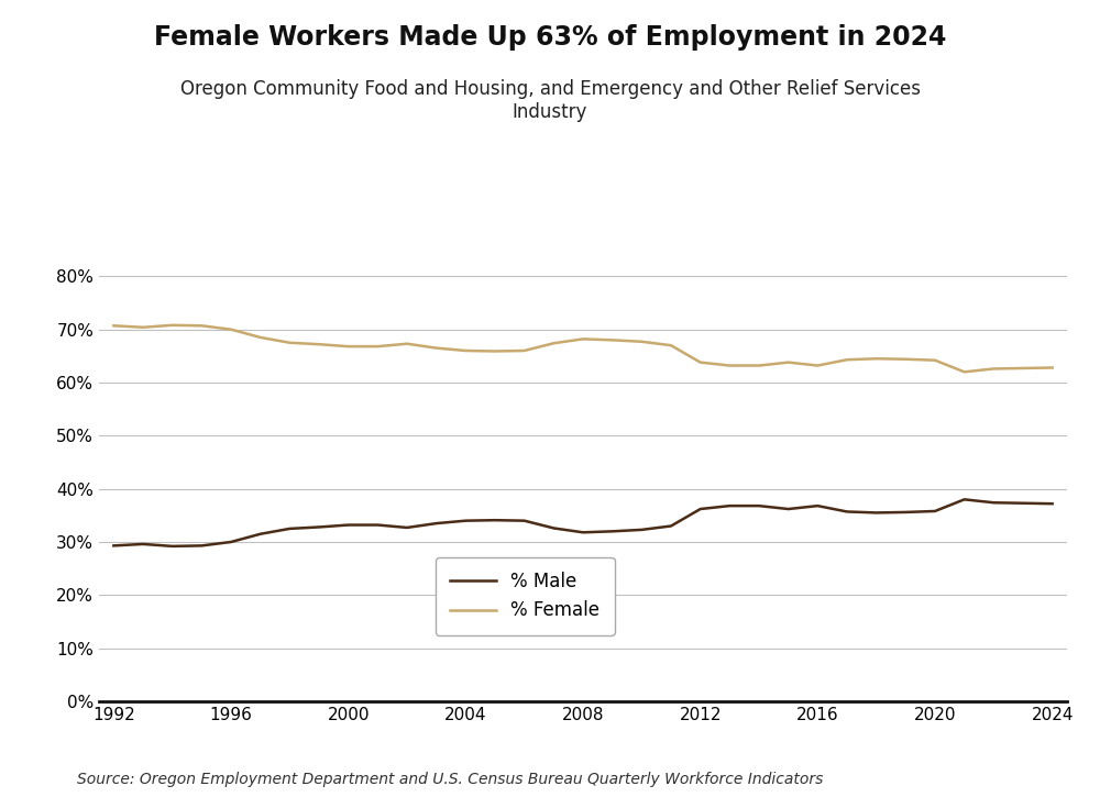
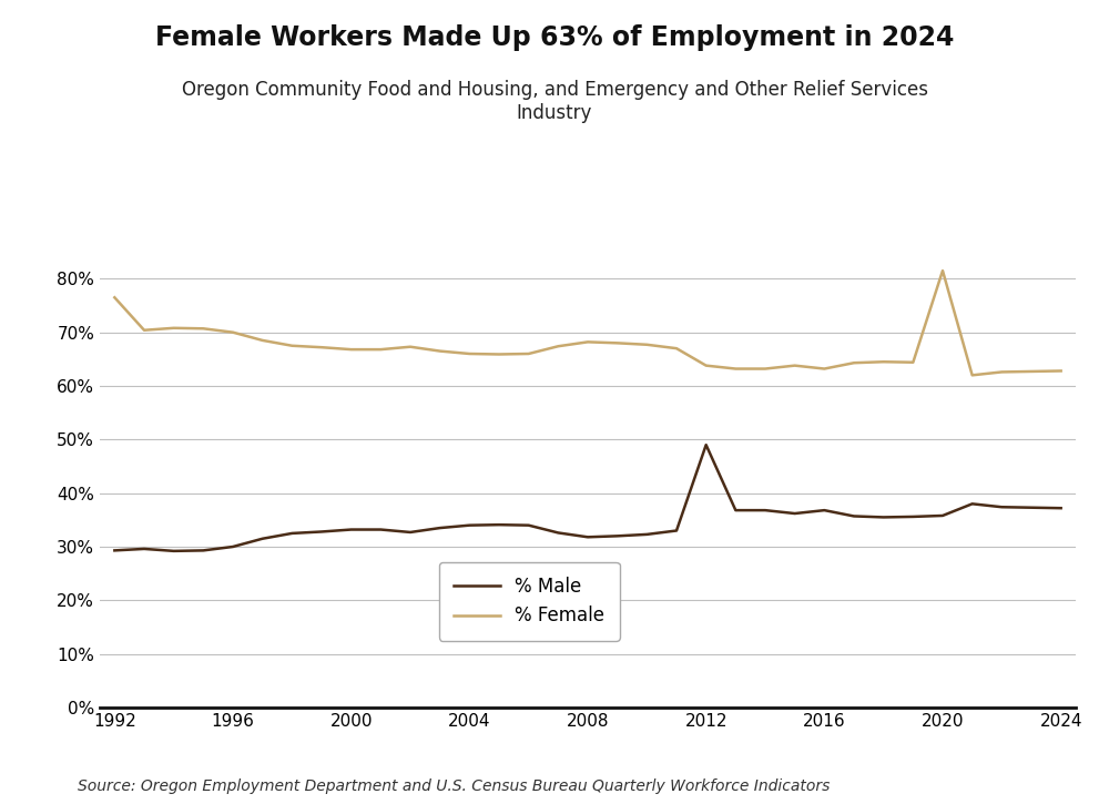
% Female/1992: 70.7% -> 76.5%
% Male/2012: 36.2% -> 49.0%
% Female/2020: 64.2% -> 81.5%
